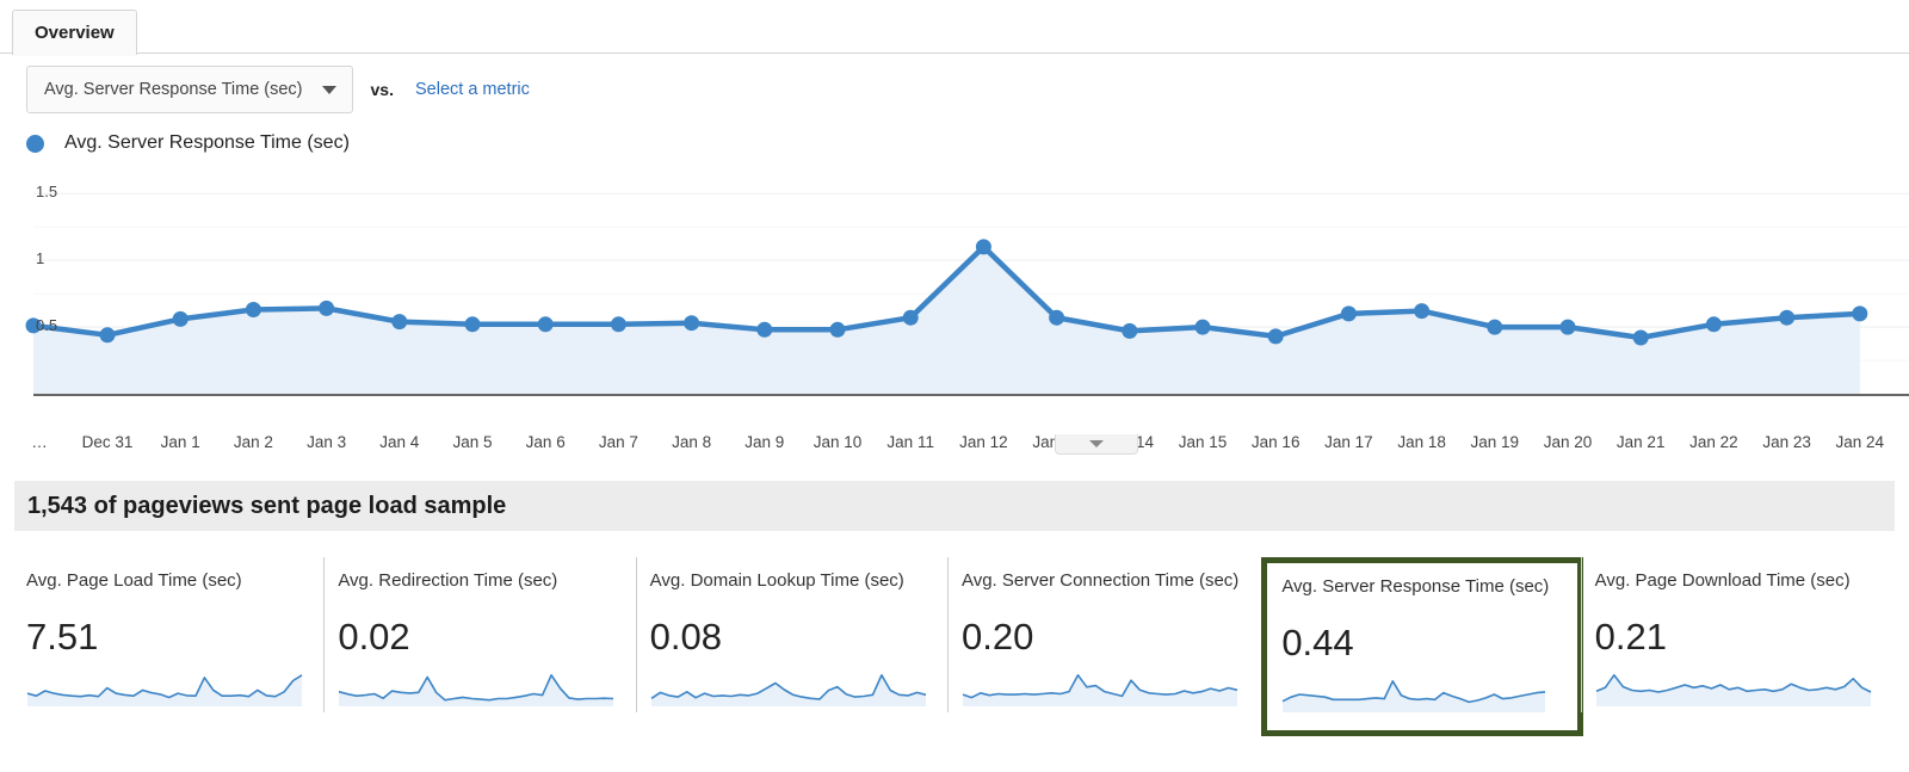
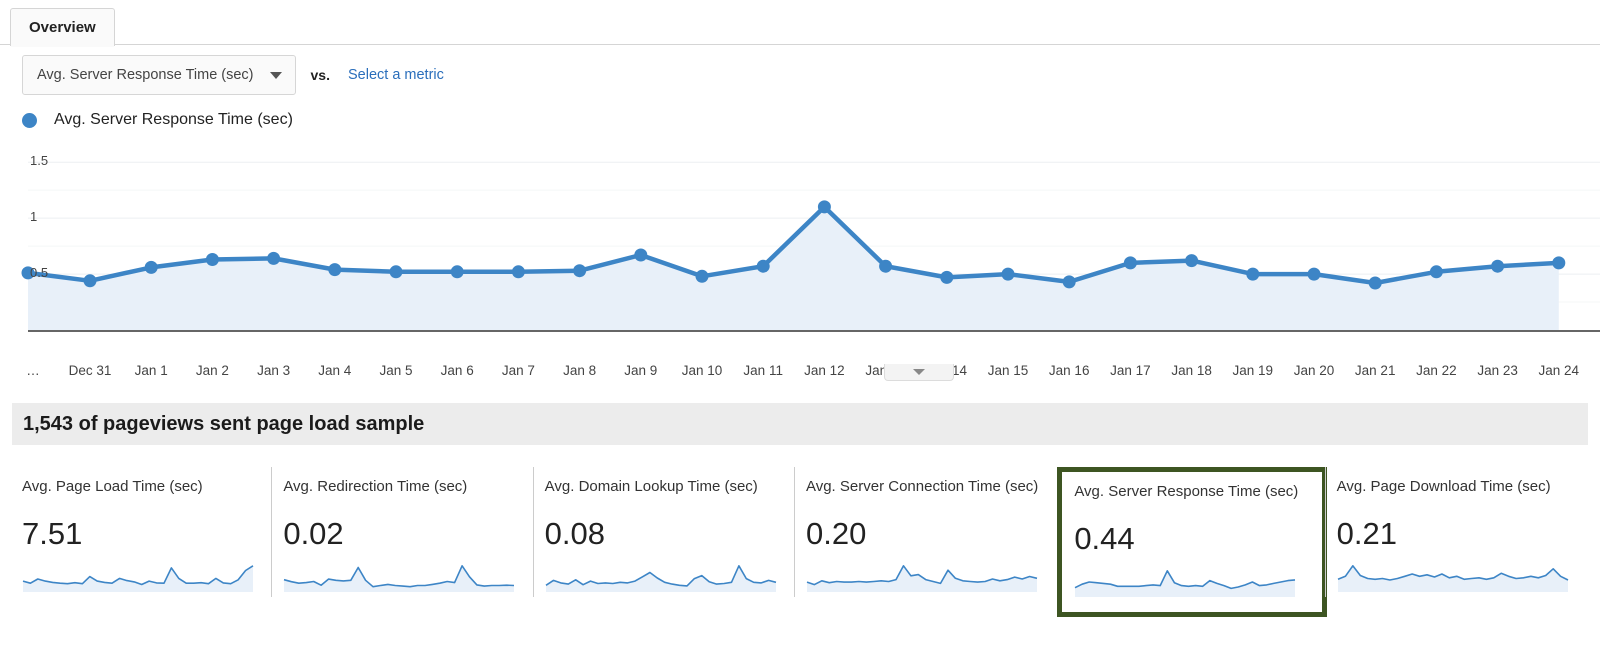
Jan 9: 0.48 -> 0.67
